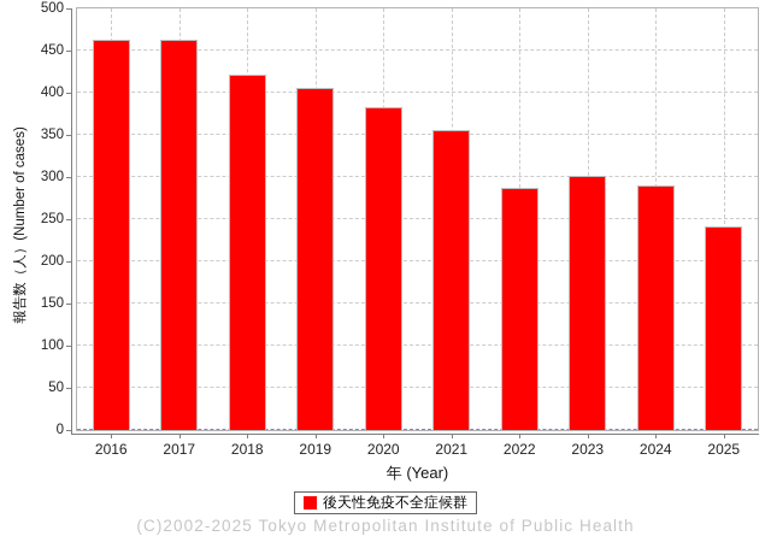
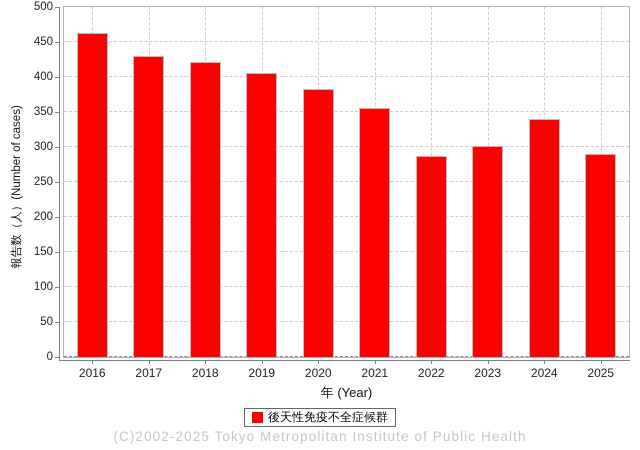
2017: 460 -> 430
2024: 290 -> 340
2025: 240 -> 290
